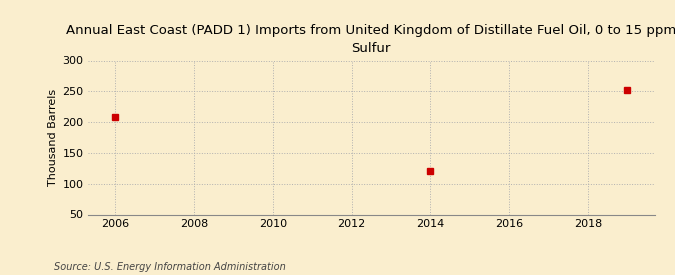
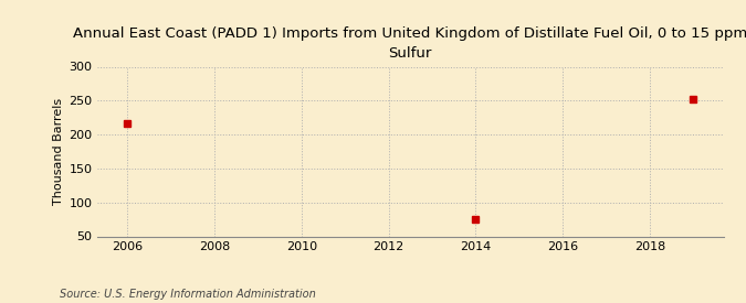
2006: 208 -> 217
2014: 120 -> 75
